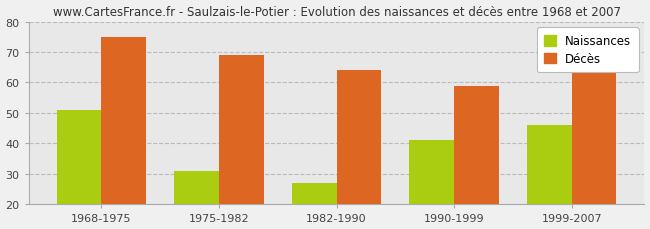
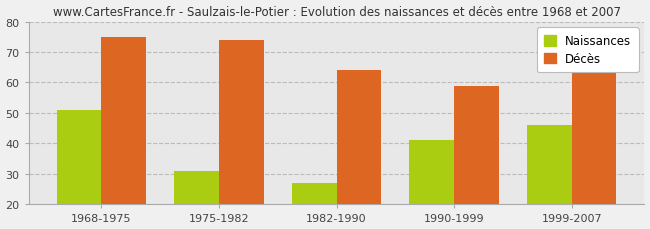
Décès/1975-1982: 69 -> 74
